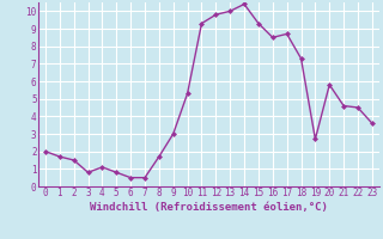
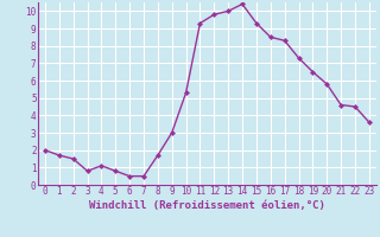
17: 8.7 -> 8.3
19: 2.7 -> 6.5
